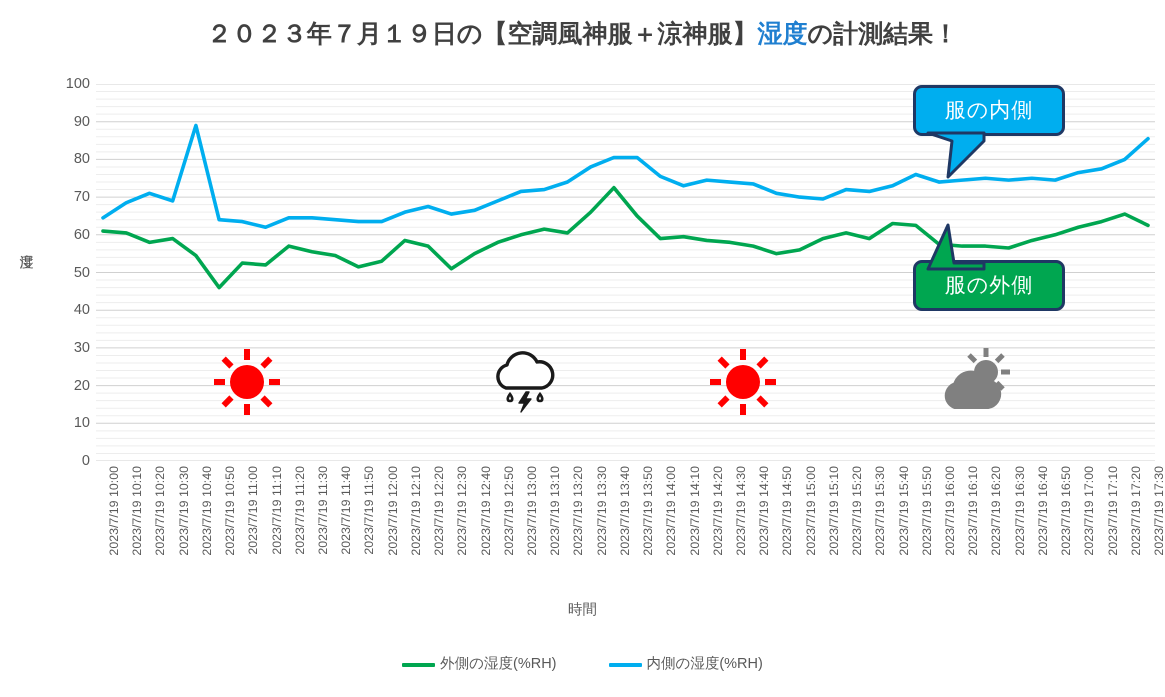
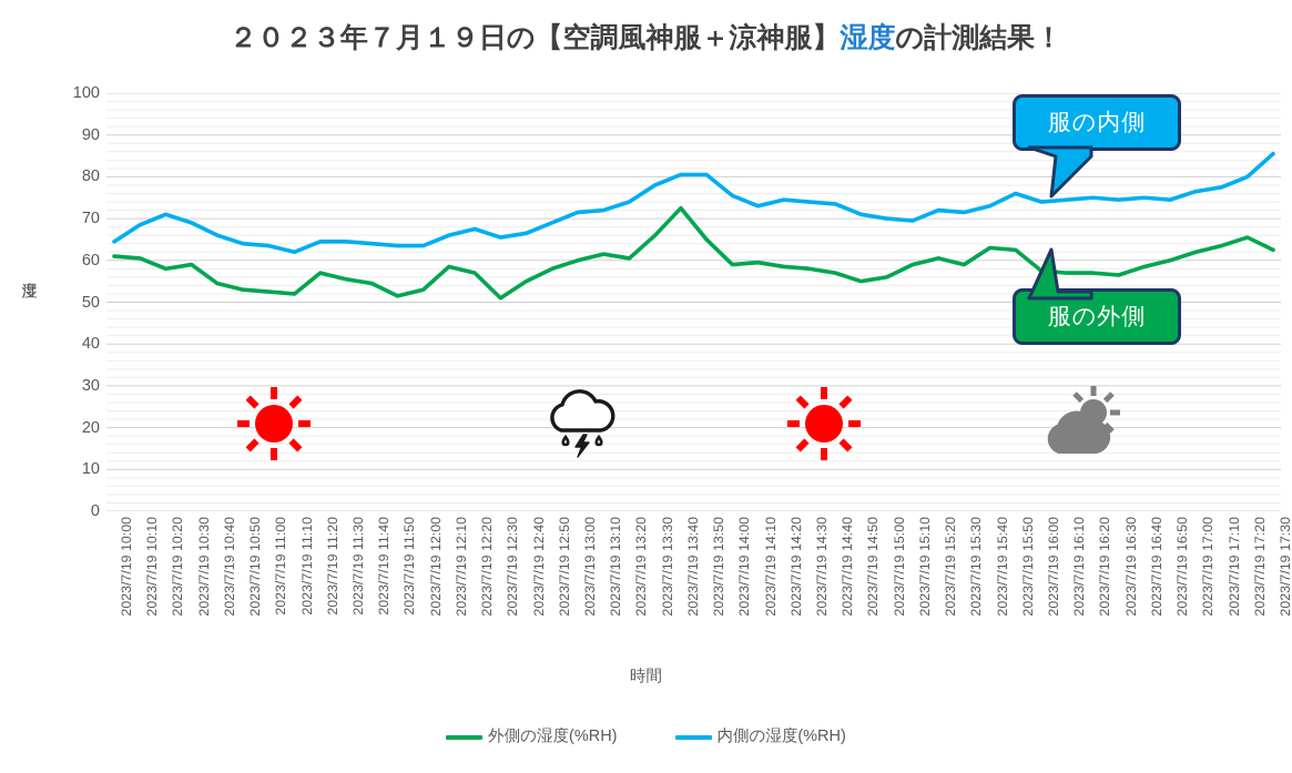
内側の湿度(%RH)/2023/7/19 10:40: 89 -> 66
外側の湿度(%RH)/2023/7/19 10:50: 46 -> 53
